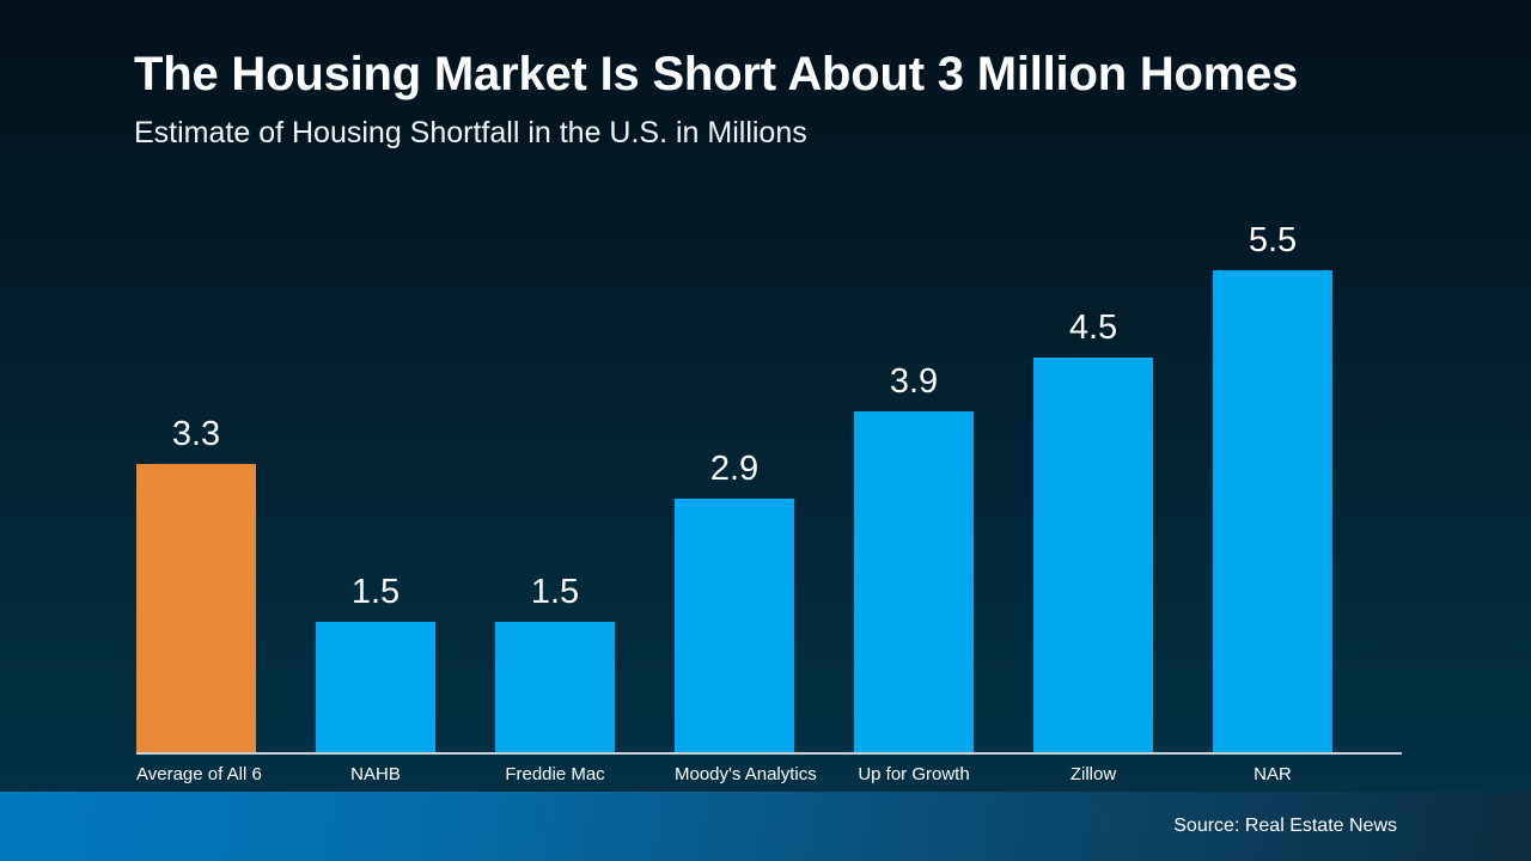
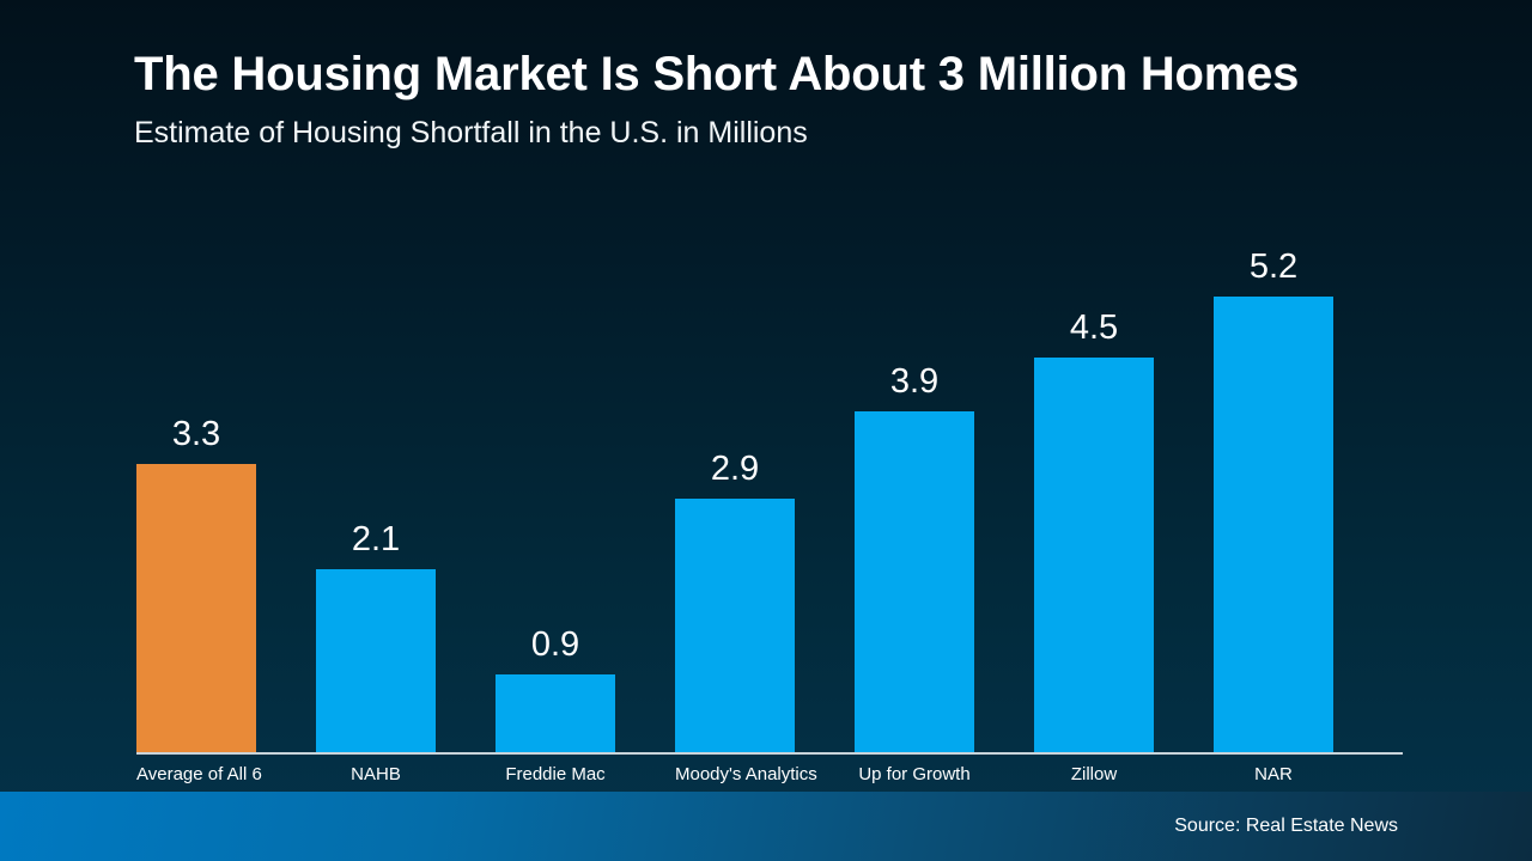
NAHB: 1.5 -> 2.1
Freddie Mac: 1.5 -> 0.9
NAR: 5.5 -> 5.2
